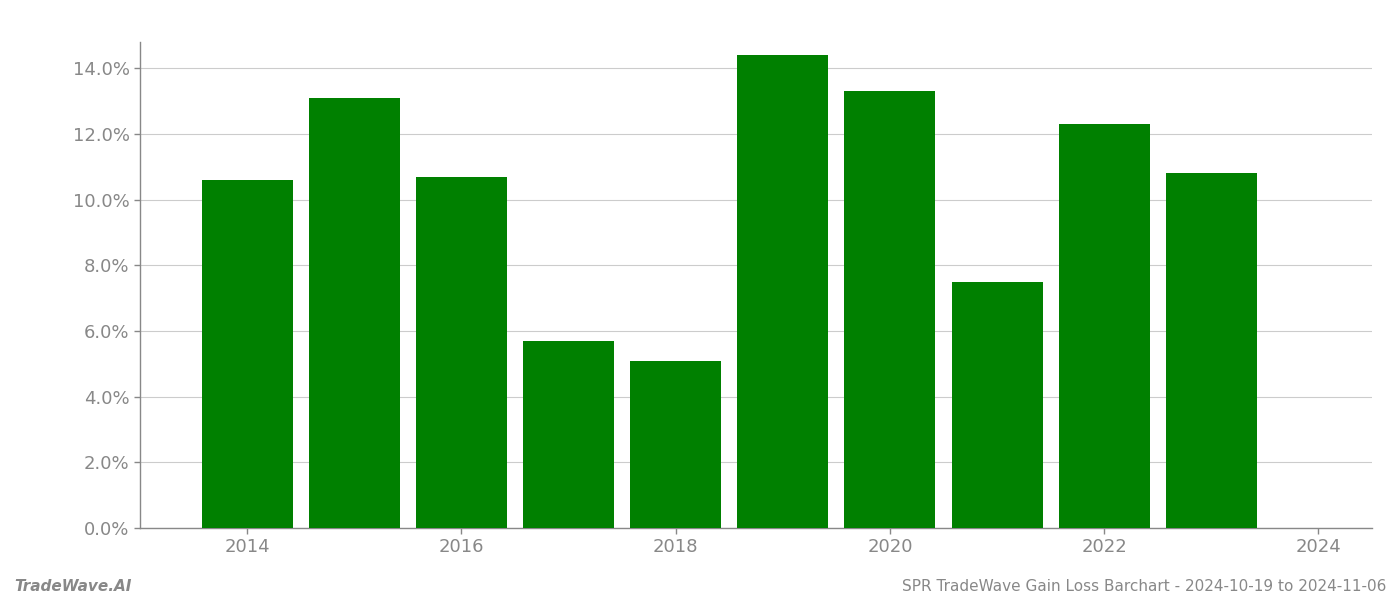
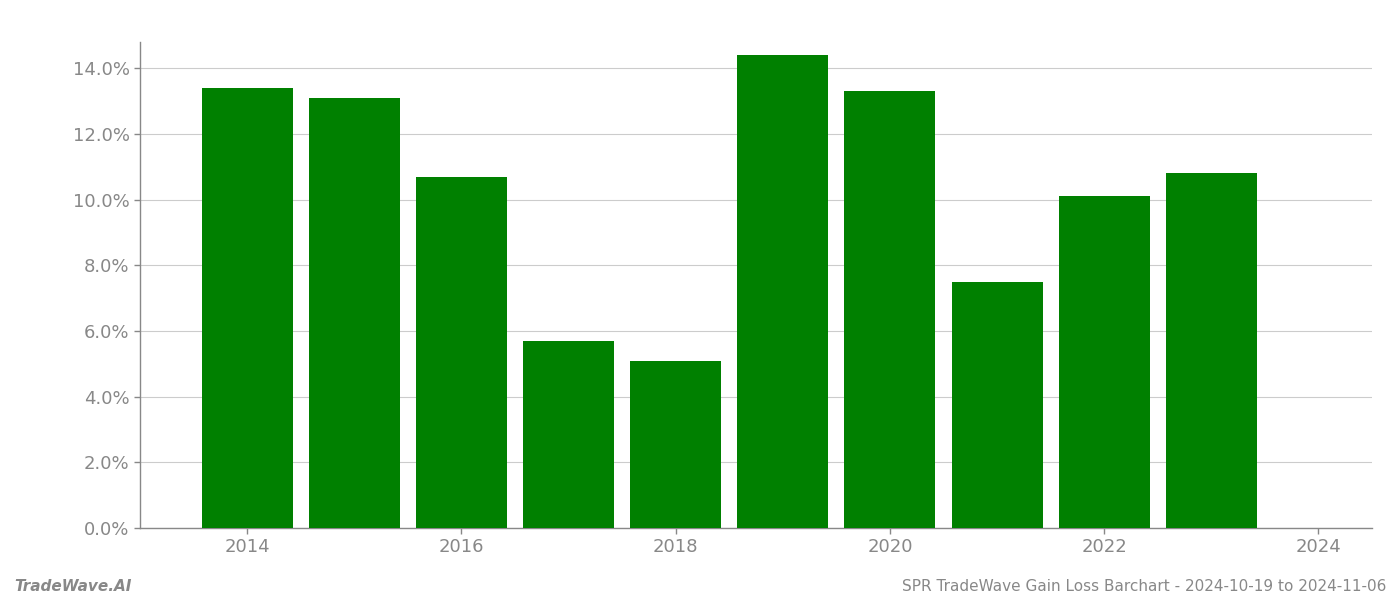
2014: 10.6% -> 13.4%
2022: 12.3% -> 10.1%
